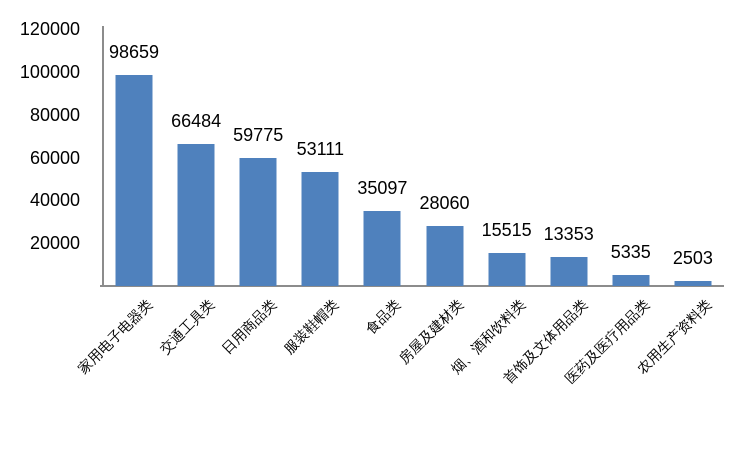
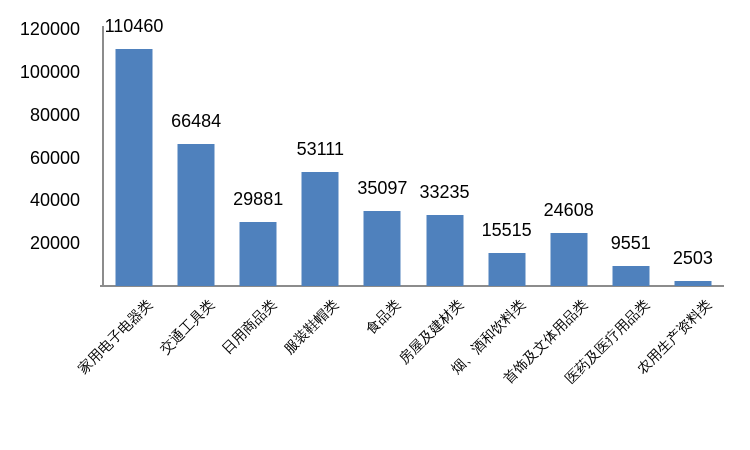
家用电子电器类: 98659 -> 110460
日用商品类: 59775 -> 29881
房屋及建材类: 28060 -> 33235
首饰及文体用品类: 13353 -> 24608
医药及医疗用品类: 5335 -> 9551
